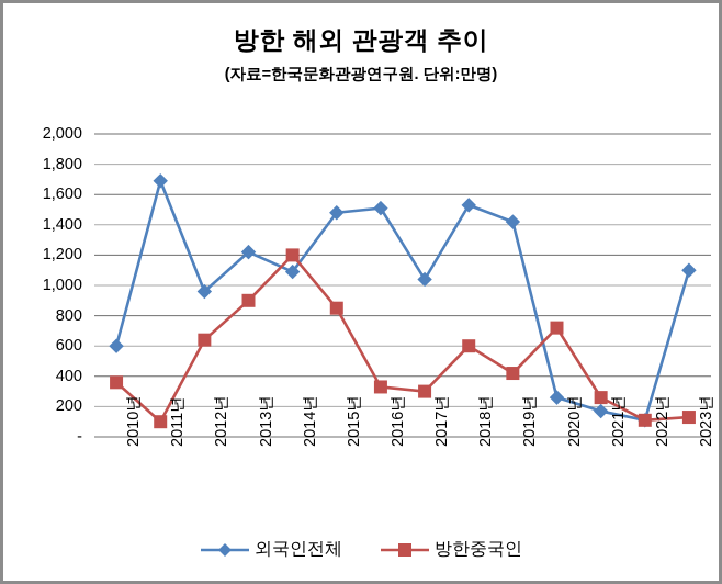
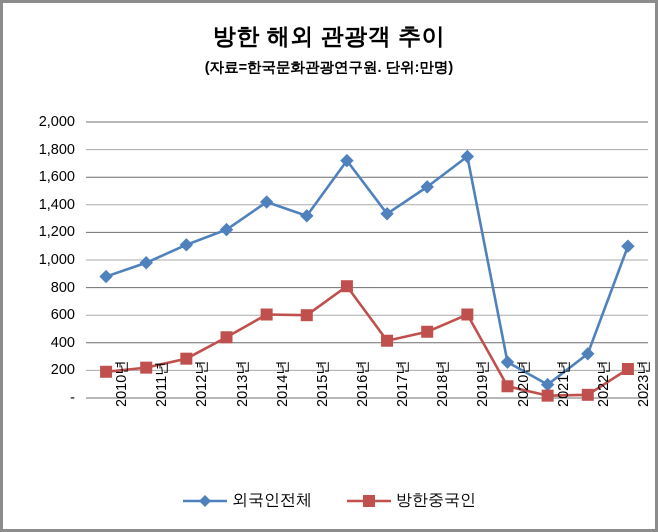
외국인전체/2010년: 600 -> 880
방한중국인/2010년: 360 -> 190
외국인전체/2011년: 1690 -> 980
방한중국인/2011년: 100 -> 220
외국인전체/2012년: 960 -> 1110
방한중국인/2012년: 640 -> 280
방한중국인/2013년: 900 -> 440
외국인전체/2014년: 1090 -> 1420
방한중국인/2014년: 1200 -> 600
외국인전체/2015년: 1480 -> 1320
방한중국인/2015년: 850 -> 600
외국인전체/2016년: 1510 -> 1720
방한중국인/2016년: 330 -> 810
외국인전체/2017년: 1040 -> 1340
방한중국인/2017년: 300 -> 420
방한중국인/2018년: 600 -> 480
외국인전체/2019년: 1420 -> 1750
방한중국인/2019년: 420 -> 600
방한중국인/2020년: 720 -> 80
외국인전체/2021년: 170 -> 100
방한중국인/2021년: 260 -> 20
외국인전체/2022년: 110 -> 320
방한중국인/2022년: 110 -> 20
방한중국인/2023년: 130 -> 210
